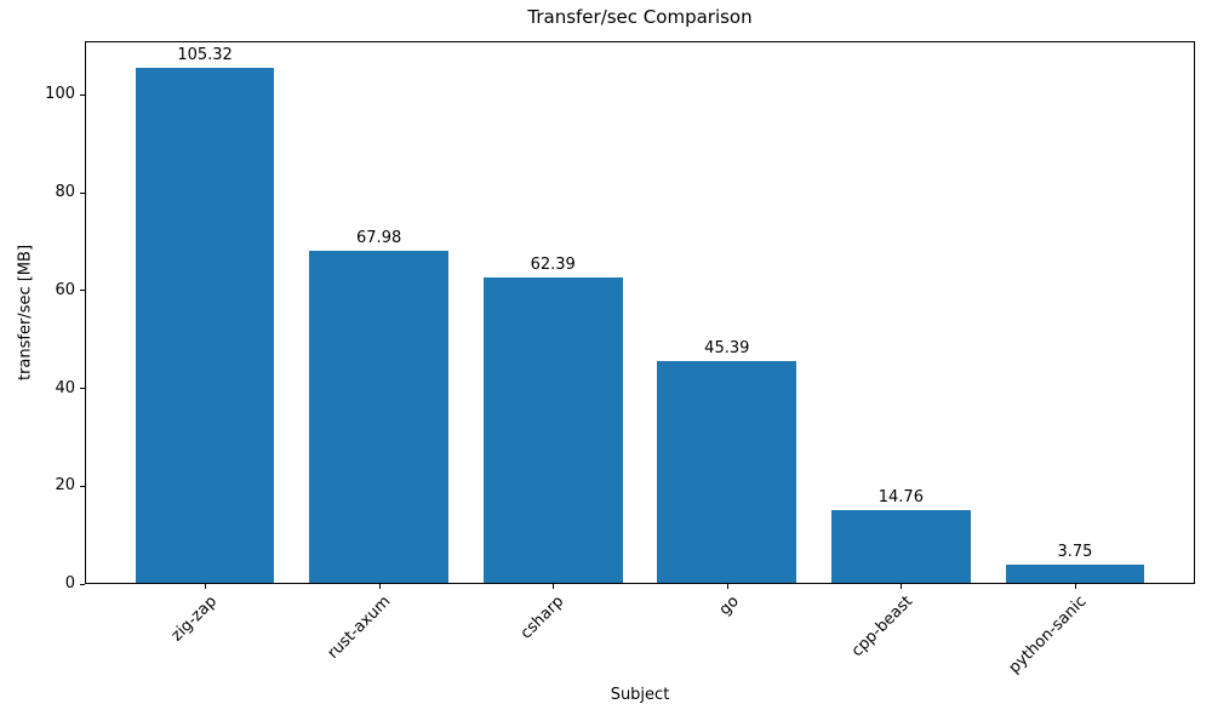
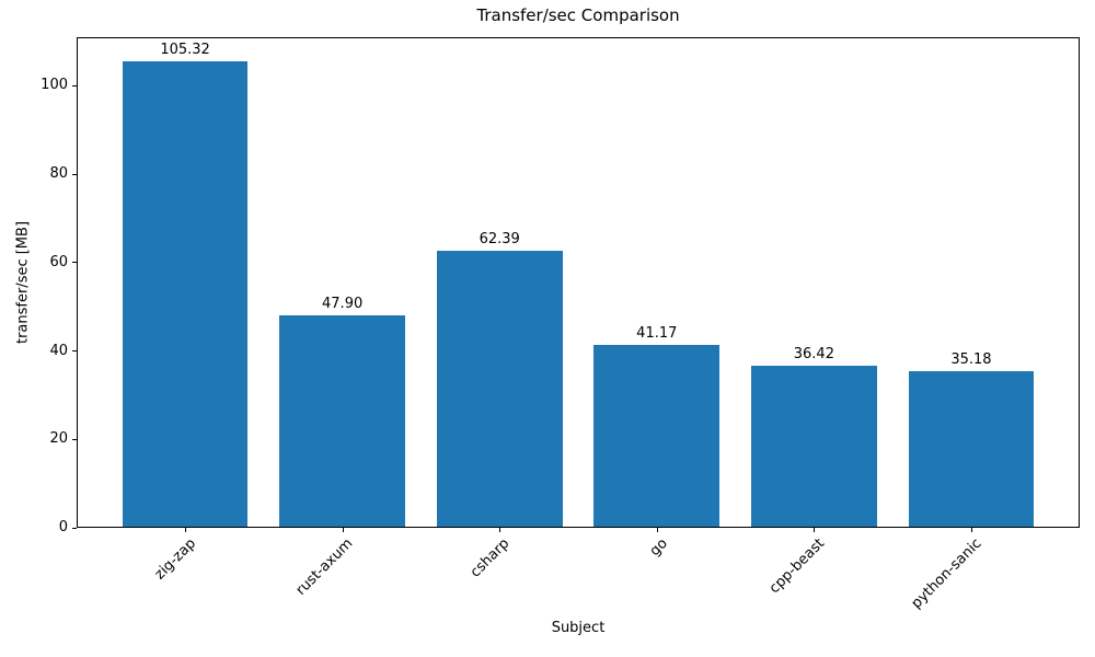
rust-axum: 67.98 -> 47.90
go: 45.39 -> 41.17
cpp-beast: 14.76 -> 36.42
python-sanic: 3.75 -> 35.18
